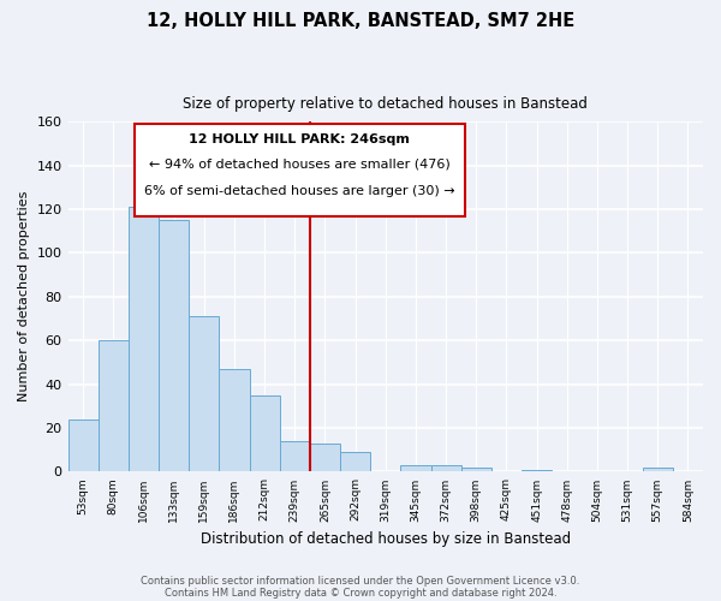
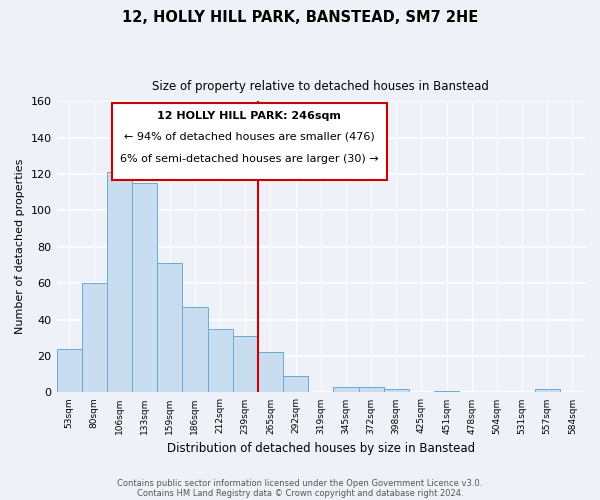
239sqm: 14 -> 31
265sqm: 13 -> 22
